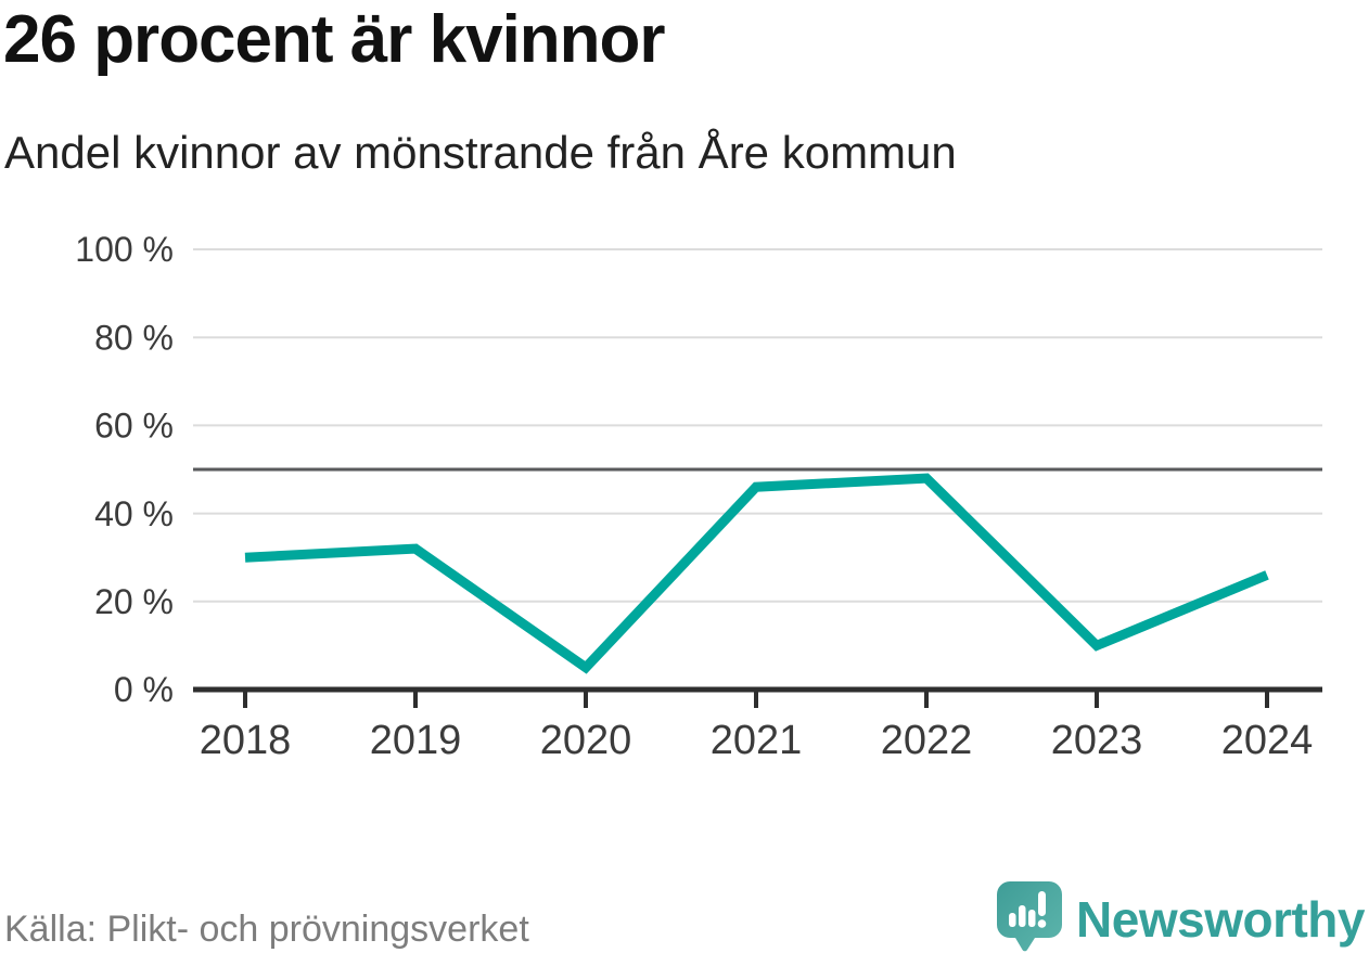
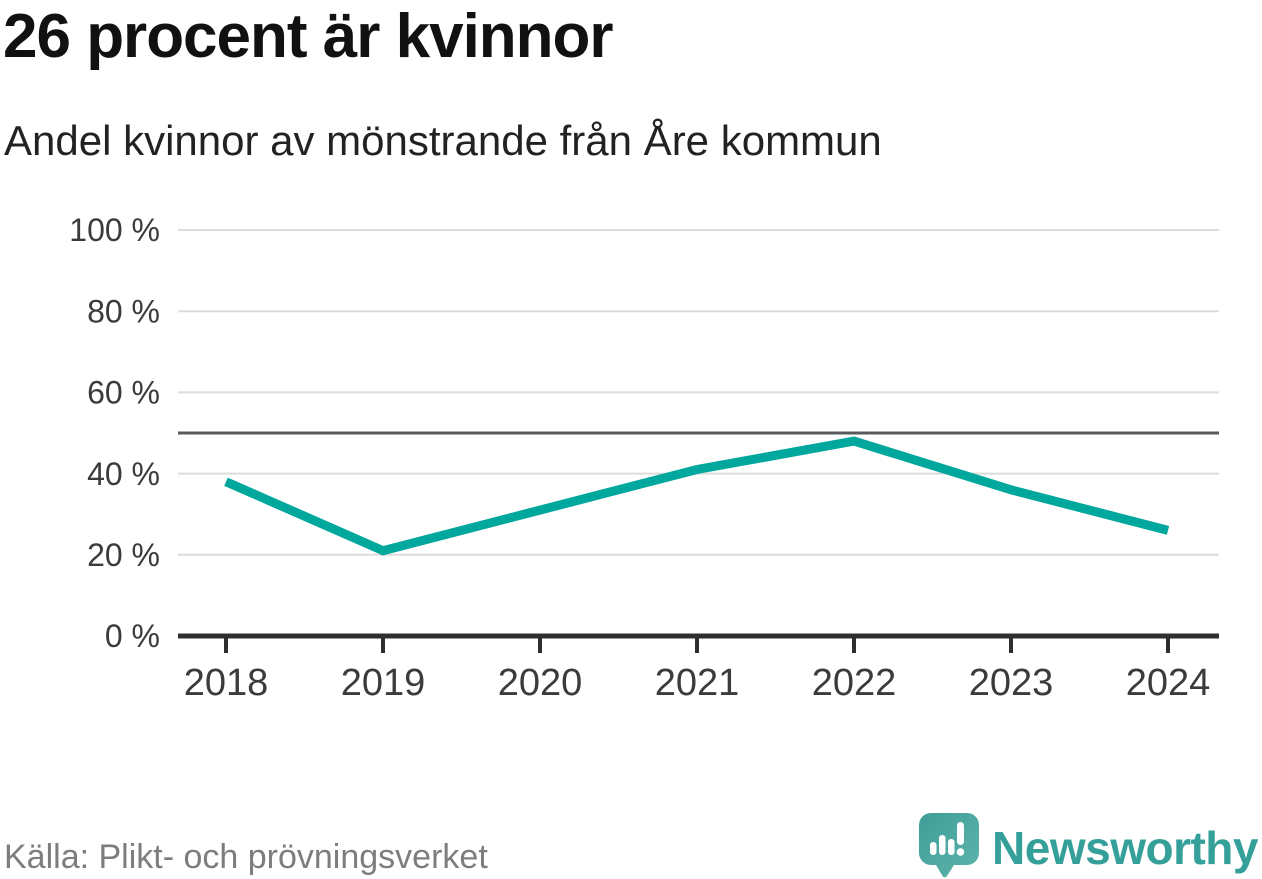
2018: 30% -> 38%
2019: 32% -> 21%
2020: 5% -> 31%
2021: 46% -> 41%
2023: 10% -> 36%
